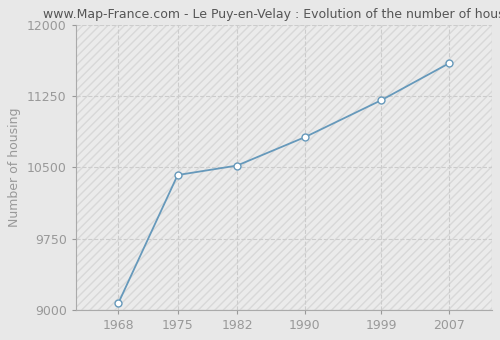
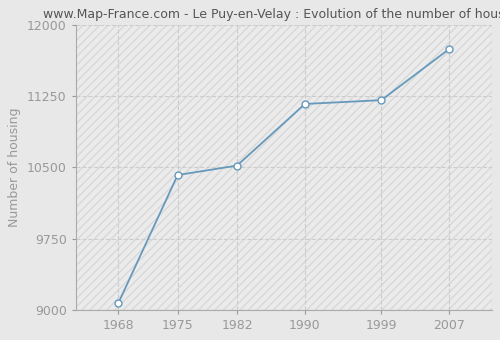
1990: 10820 -> 11170
2007: 11600 -> 11750
